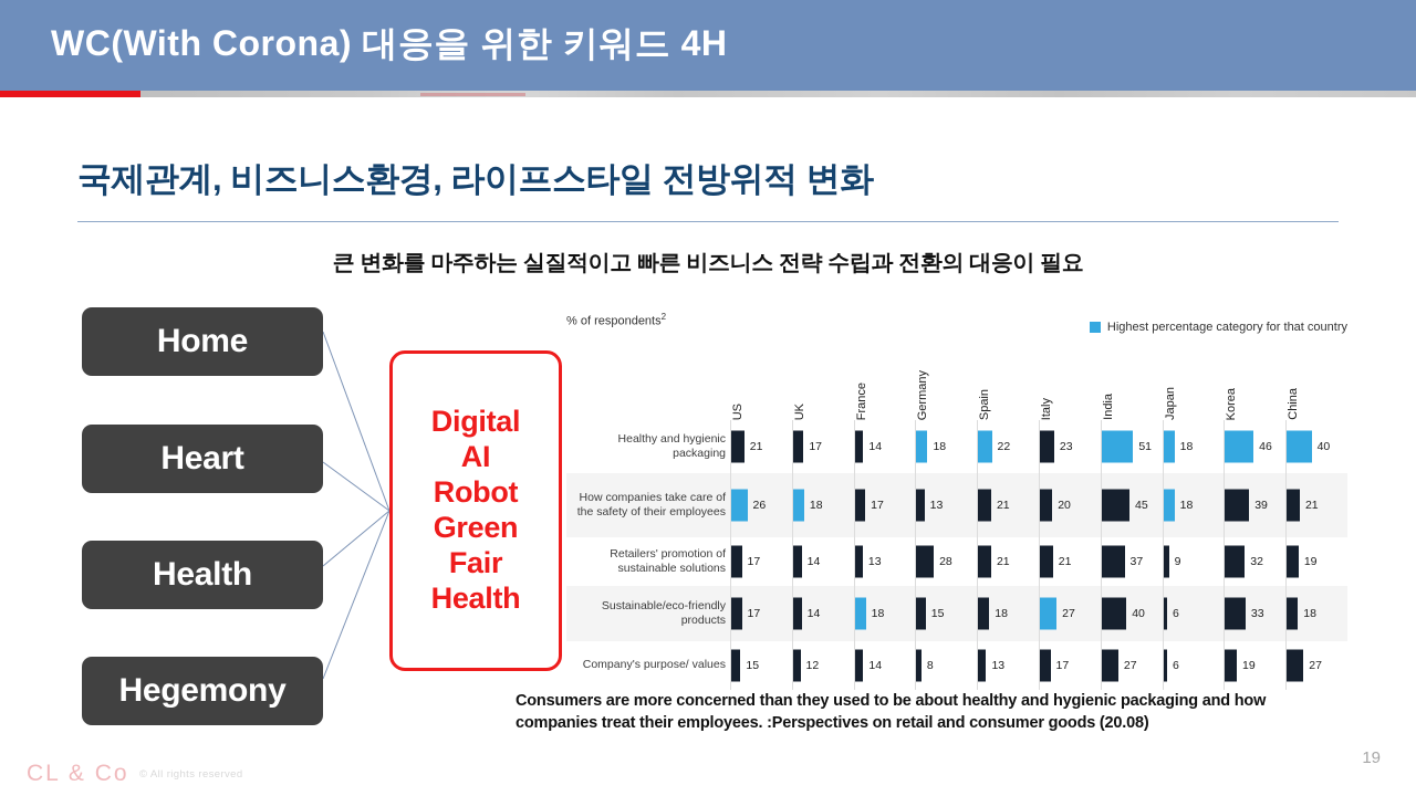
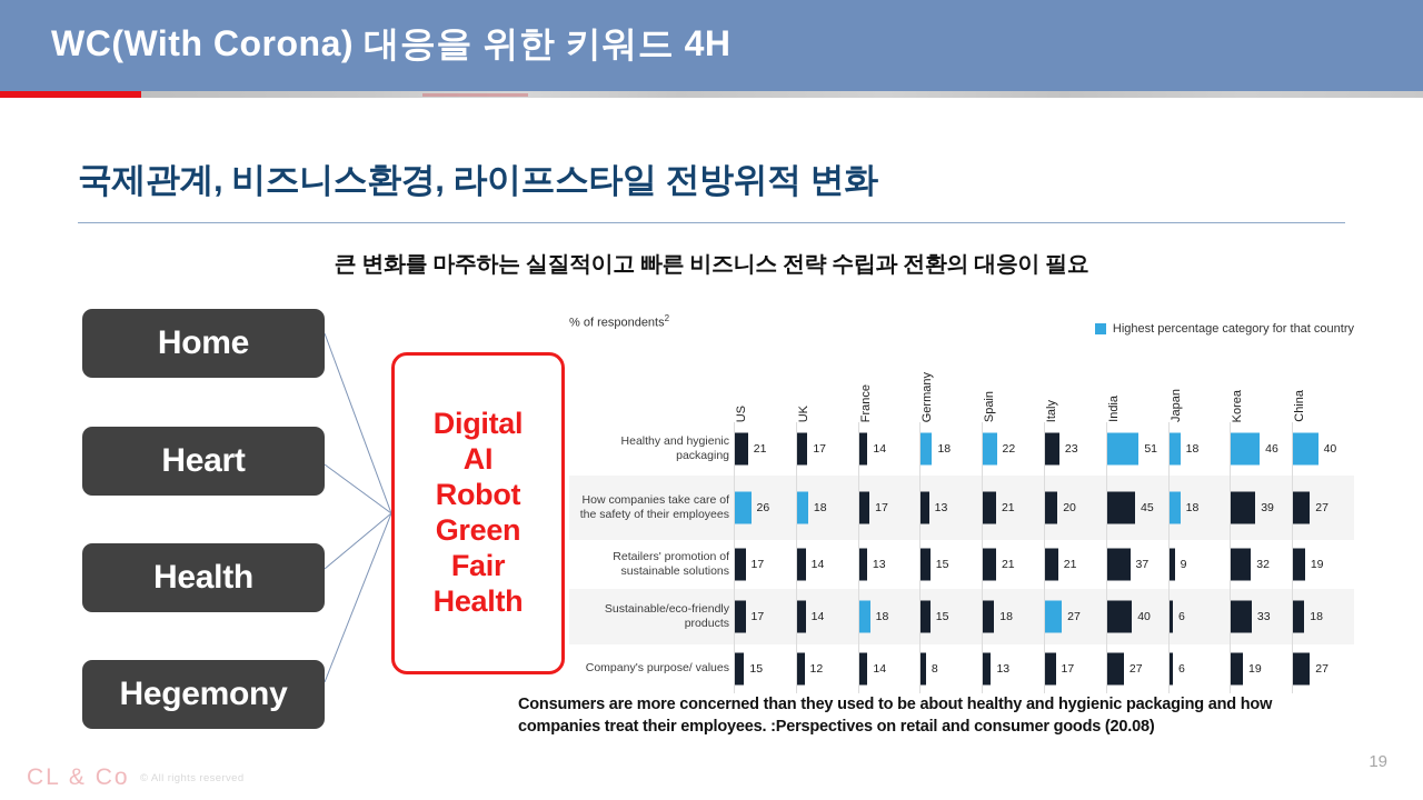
Retailers' promotion of sustainable solutions/Germany: 28 -> 15
How companies take care of the safety of their employees/China: 21 -> 27
